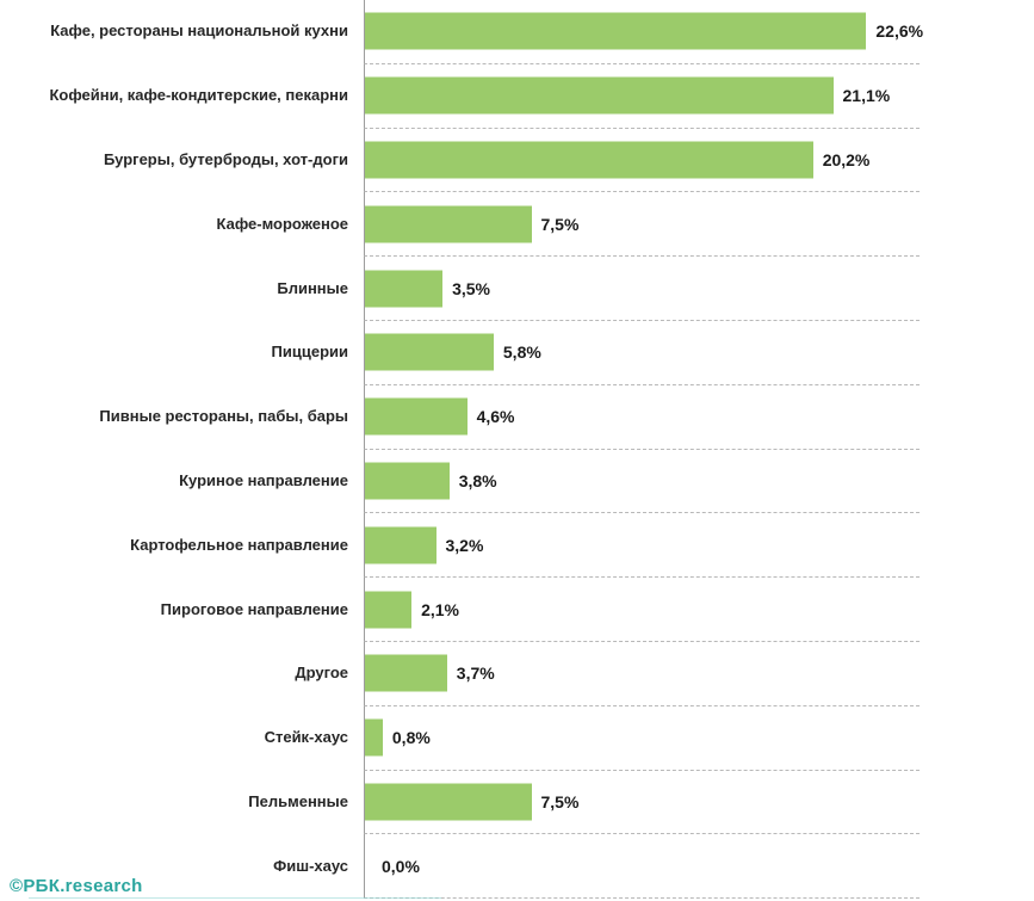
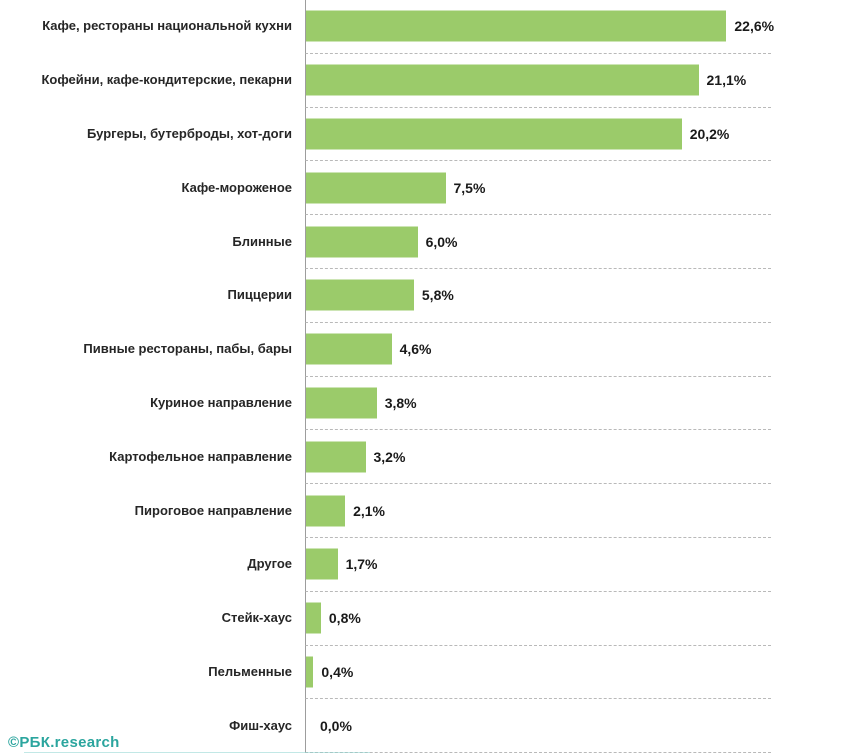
Блинные: 3,5% -> 6,0%
Другое: 3,7% -> 1,7%
Пельменные: 7,5% -> 0,4%
